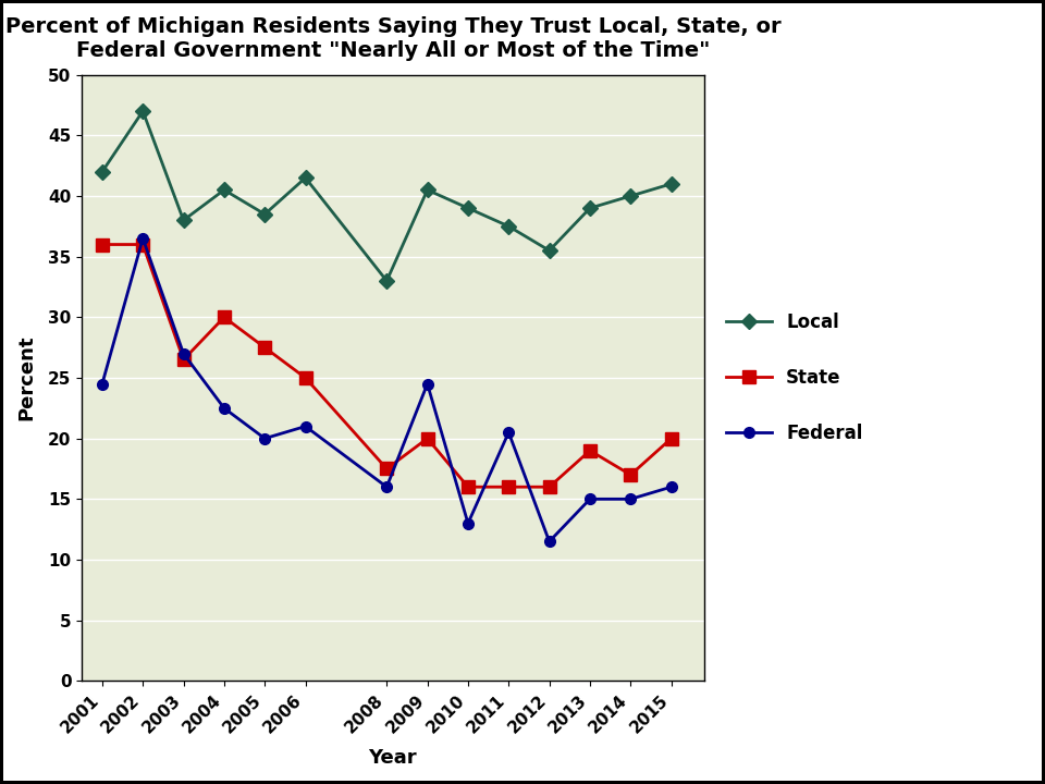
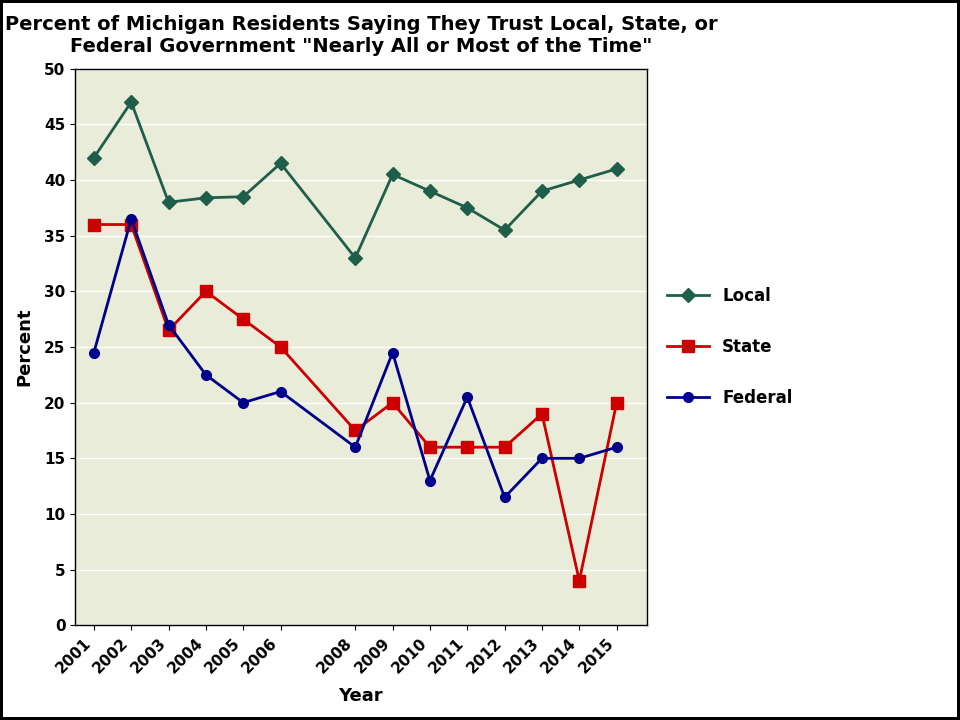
Local/2004: 40.5 -> 38.4
State/2014: 17.0 -> 4.0
